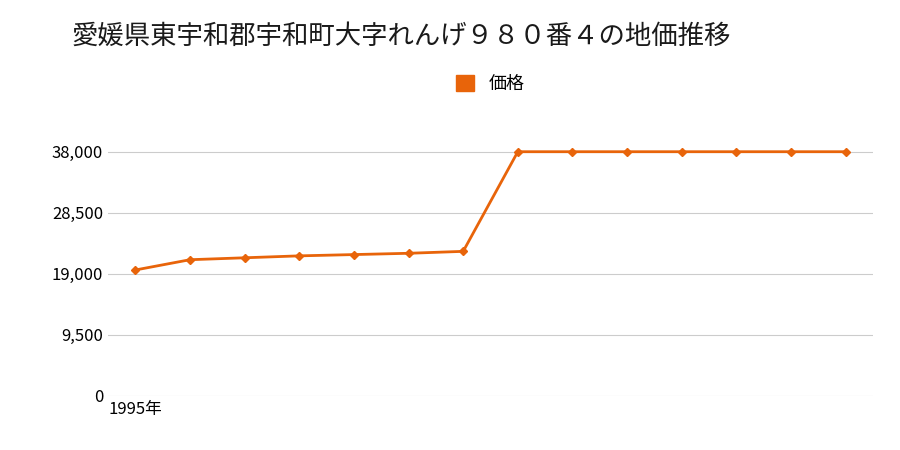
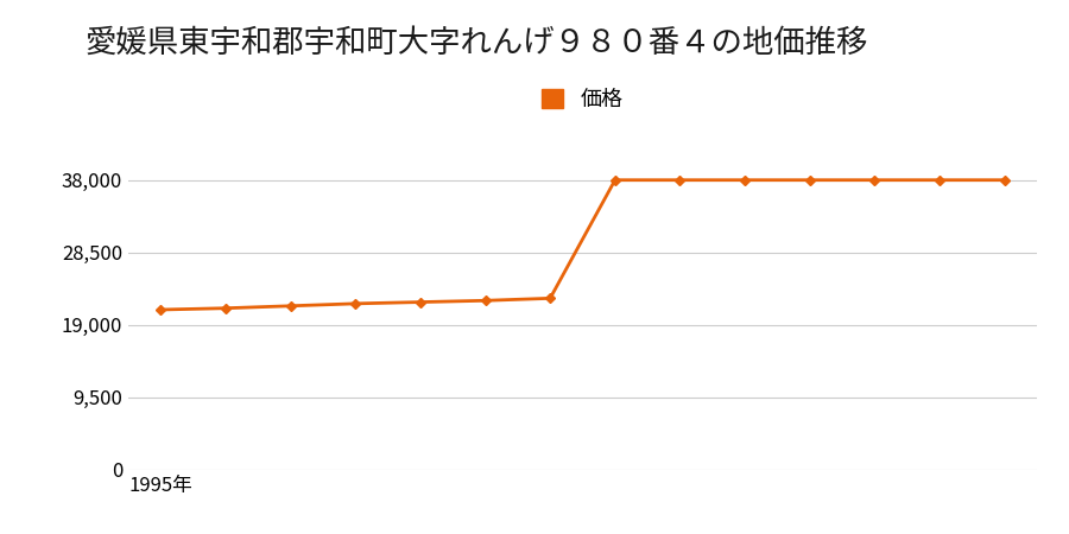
1995年: 19,600 -> 21,000
